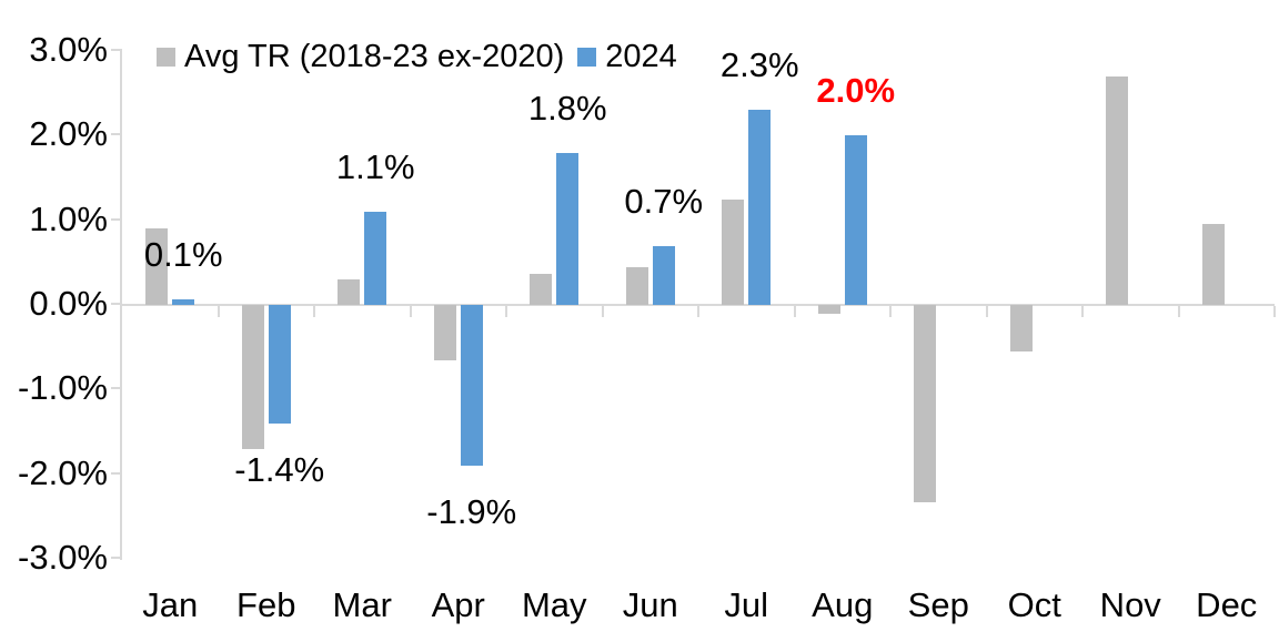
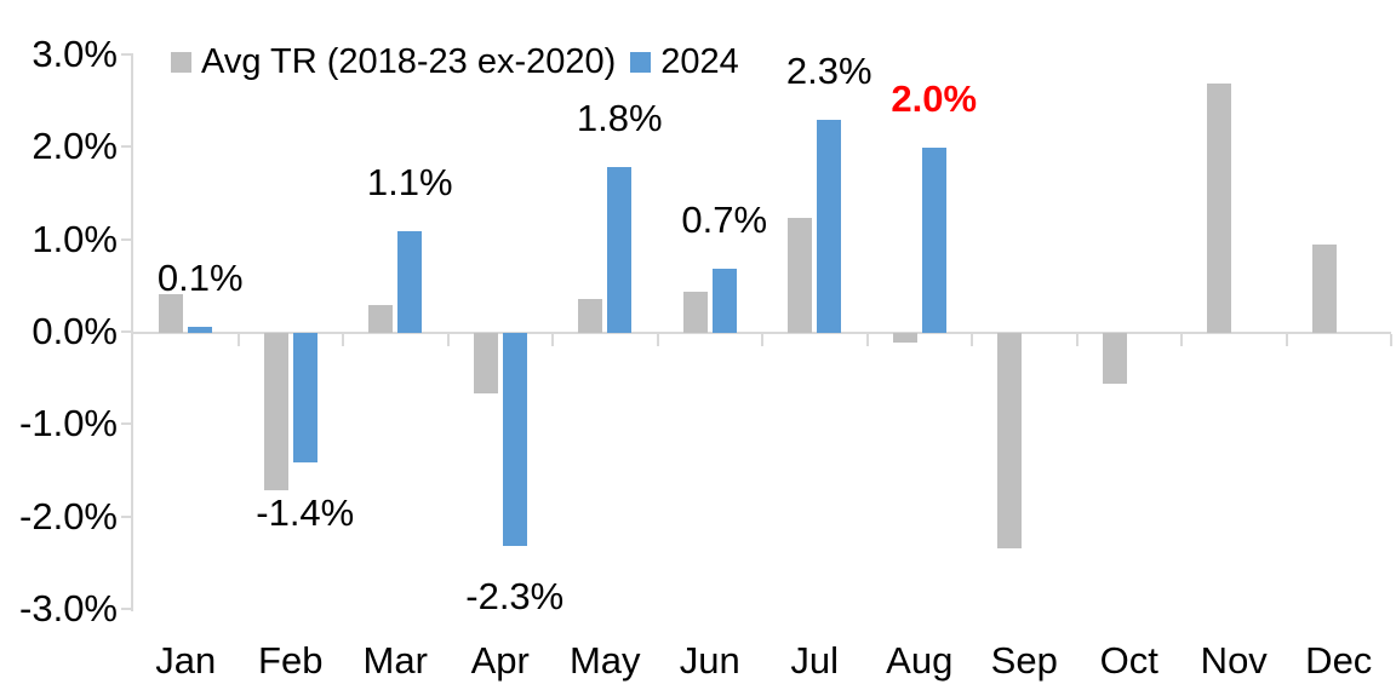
Avg TR (2018-23 ex-2020)/Jan: 0.9% -> 0.4%
2024/Apr: -1.9% -> -2.3%
